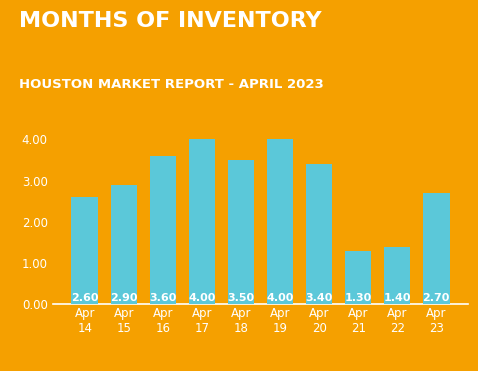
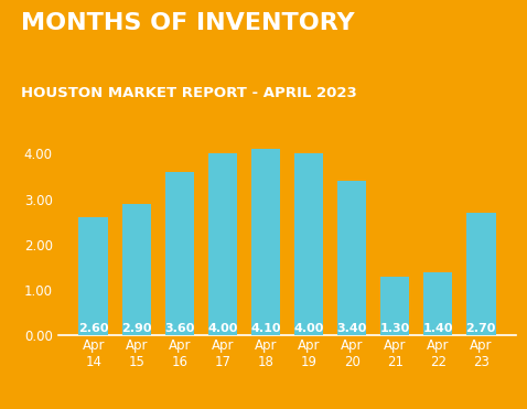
Apr 18: 3.50 -> 4.10
